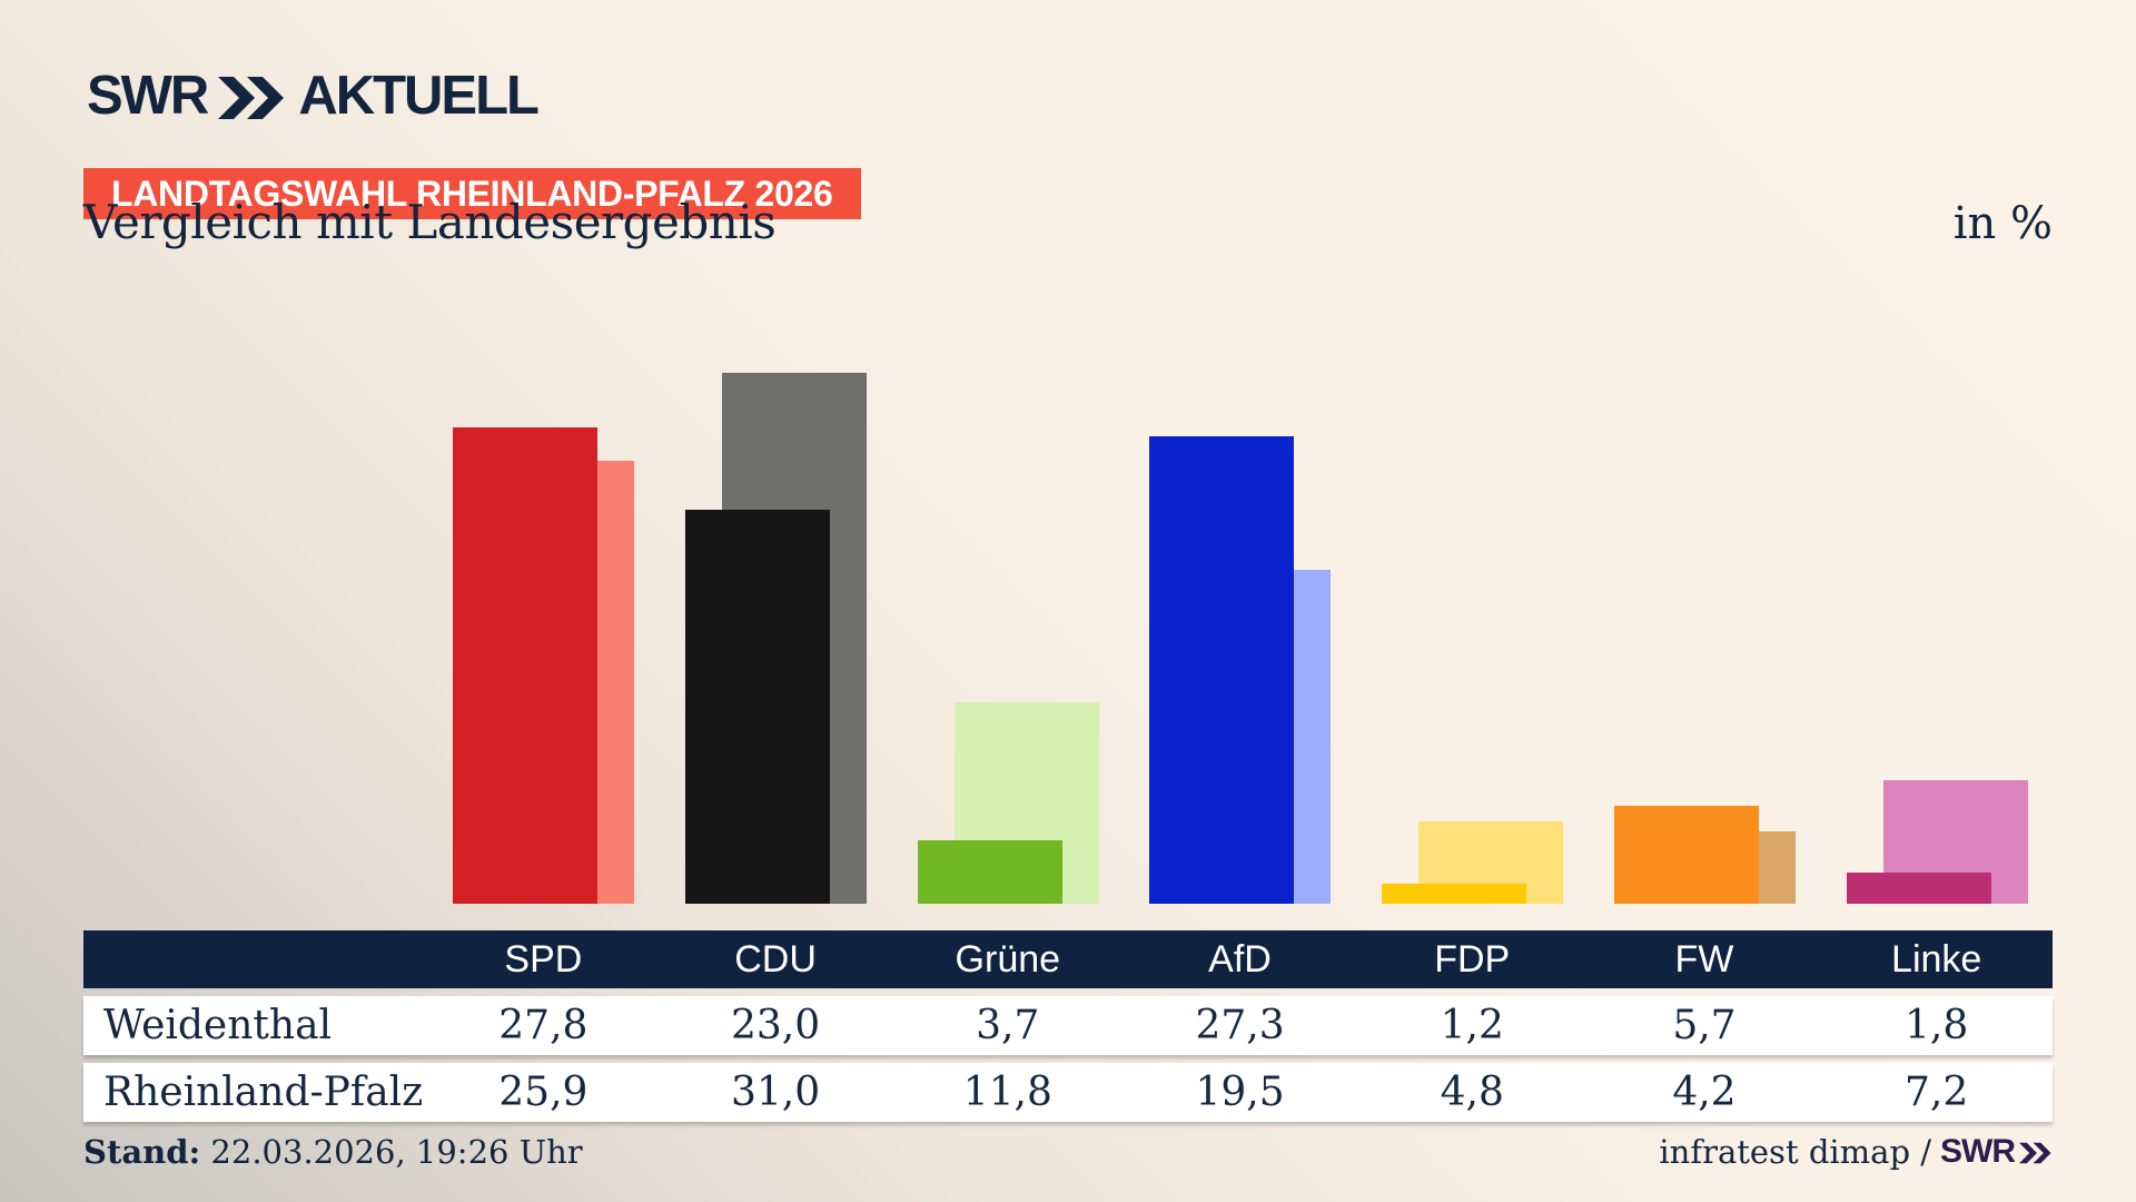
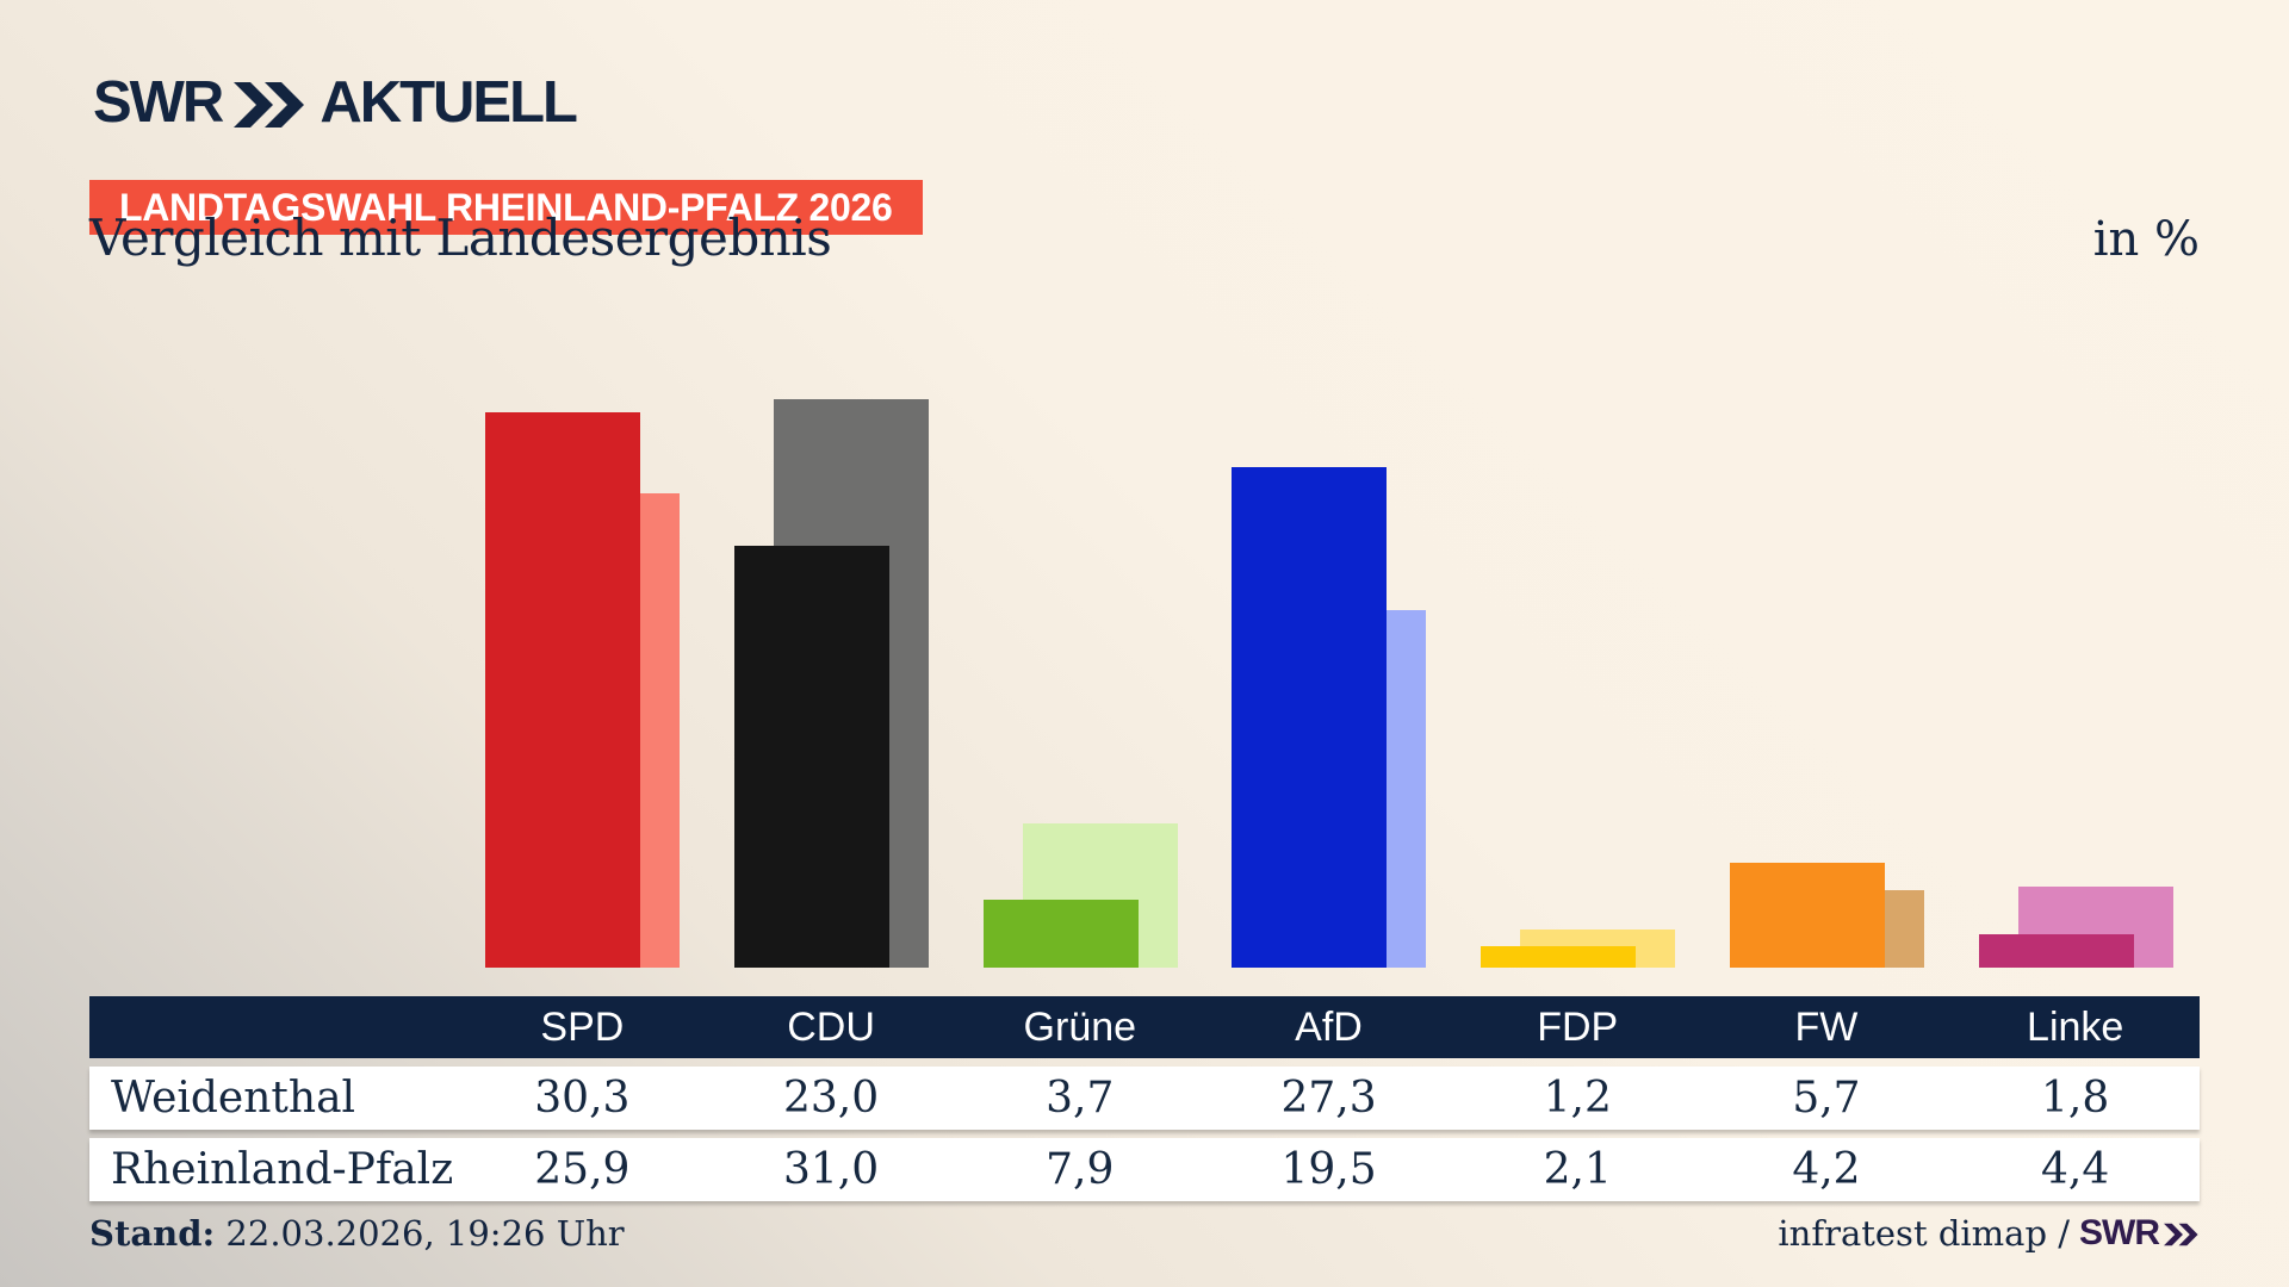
Weidenthal/SPD: 27,8 -> 30,3
Rheinland-Pfalz/Grüne: 11,8 -> 7,9
Rheinland-Pfalz/FDP: 4,8 -> 2,1
Rheinland-Pfalz/Linke: 7,2 -> 4,4
